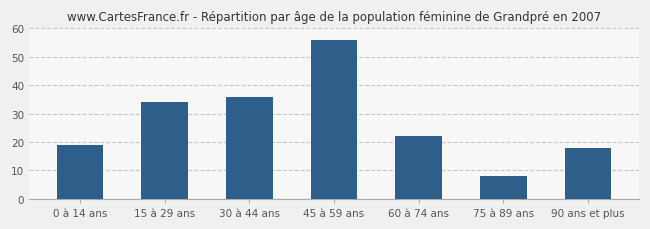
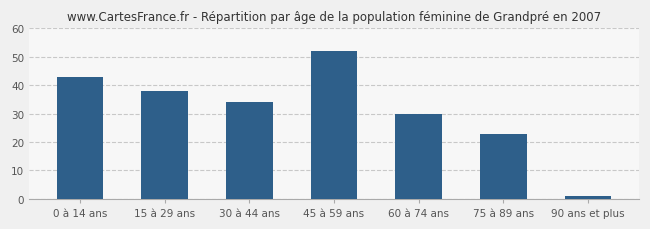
0 à 14 ans: 19 -> 43
15 à 29 ans: 34 -> 38
30 à 44 ans: 36 -> 34
45 à 59 ans: 56 -> 52
60 à 74 ans: 22 -> 30
75 à 89 ans: 8 -> 23
90 ans et plus: 18 -> 1
